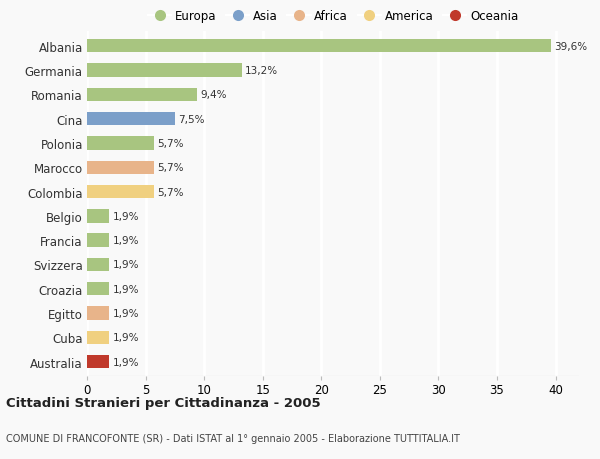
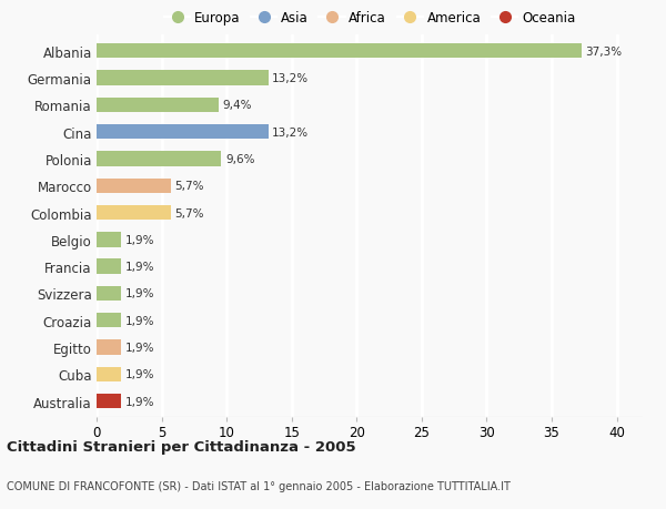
Albania: 39,6% -> 37,3%
Cina: 7,5% -> 13,2%
Polonia: 5,7% -> 9,6%
